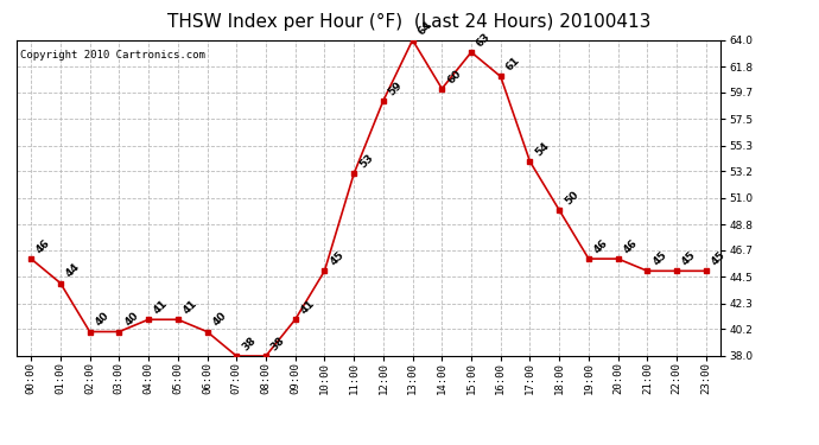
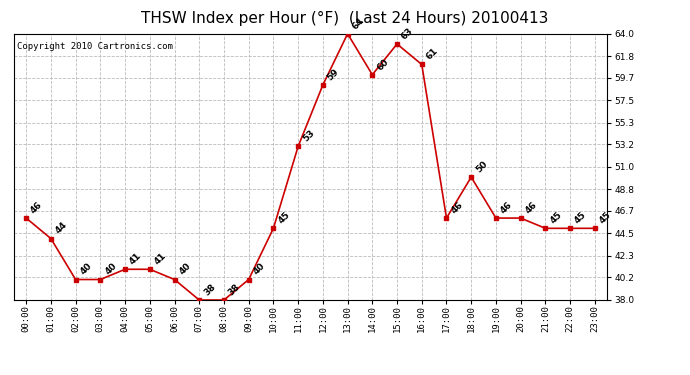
09:00: 41 -> 40
17:00: 54 -> 46
